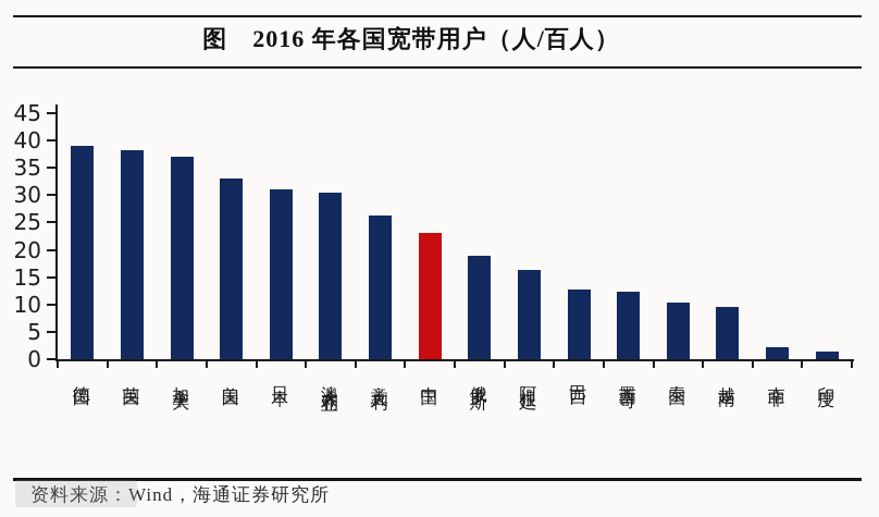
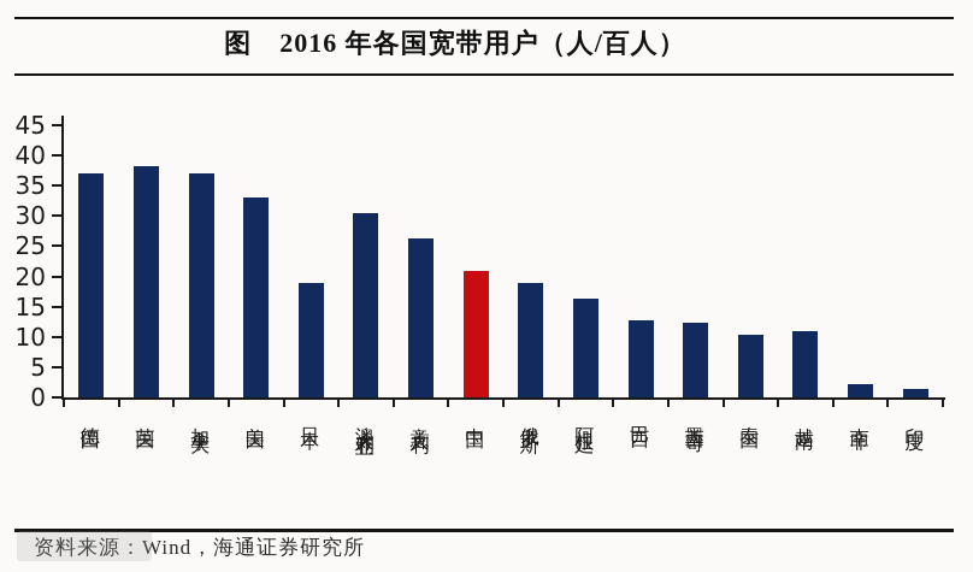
德国: 39 -> 37
日本: 31 -> 19
中国: 23 -> 21
越南: 10 -> 11
